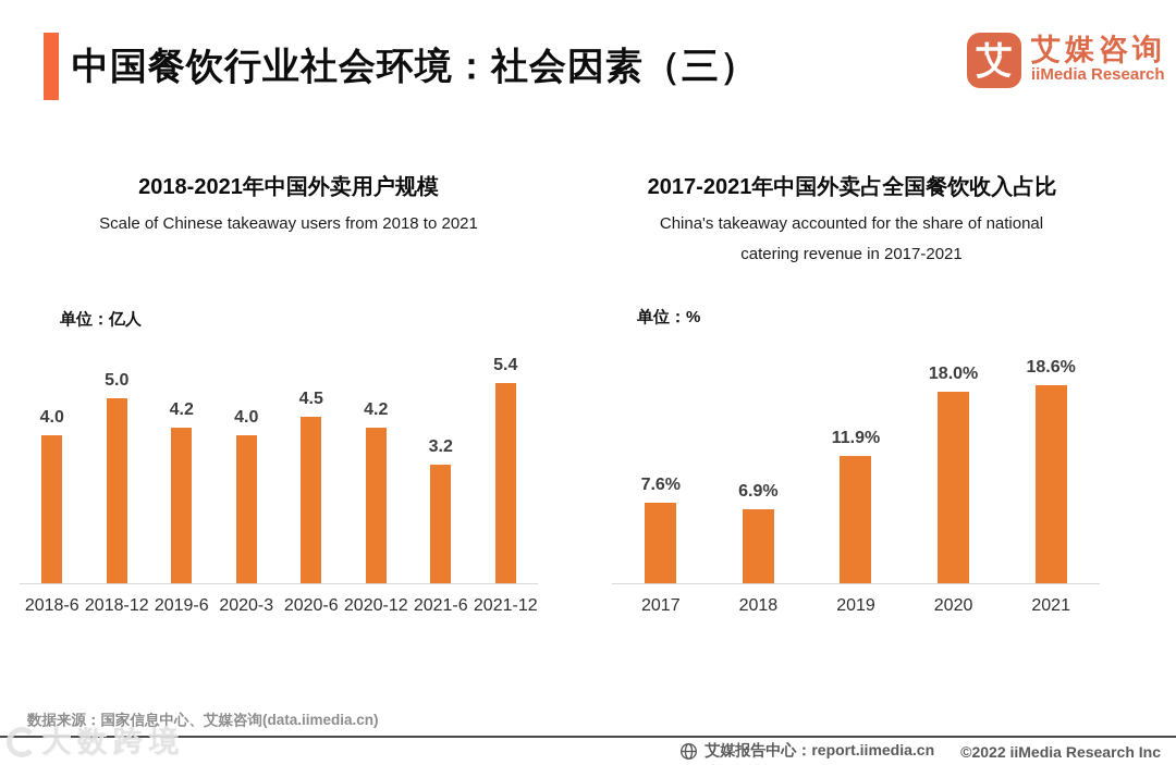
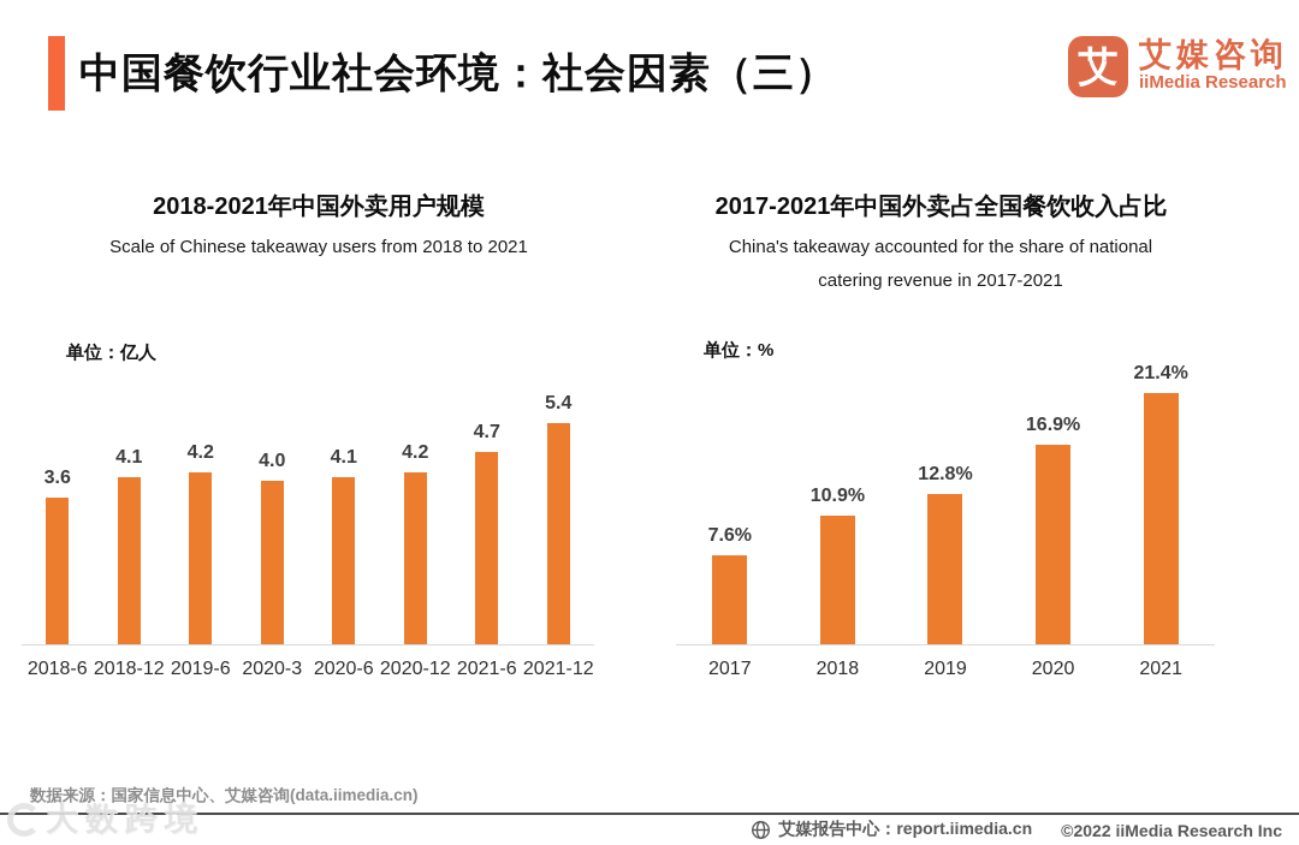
2018-2021年中国外卖用户规模/2018-6: 4.0 -> 3.6
2018-2021年中国外卖用户规模/2018-12: 5.0 -> 4.1
2018-2021年中国外卖用户规模/2020-6: 4.5 -> 4.1
2018-2021年中国外卖用户规模/2021-6: 3.2 -> 4.7
2017-2021年中国外卖占全国餐饮收入占比/2018: 6.9% -> 10.9%
2017-2021年中国外卖占全国餐饮收入占比/2019: 11.9% -> 12.8%
2017-2021年中国外卖占全国餐饮收入占比/2020: 18.0% -> 16.9%
2017-2021年中国外卖占全国餐饮收入占比/2021: 18.6% -> 21.4%
